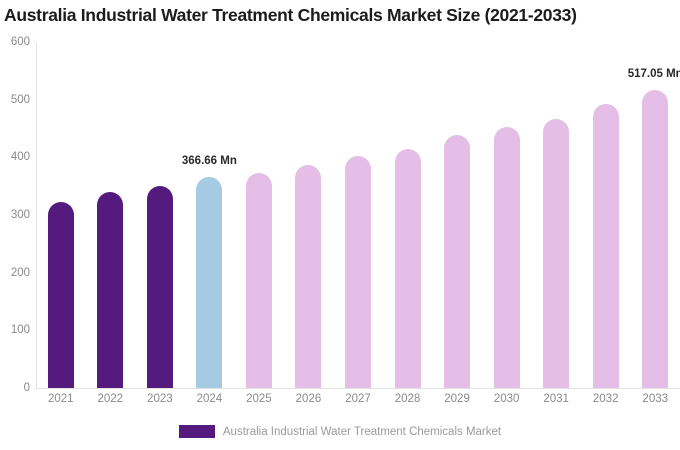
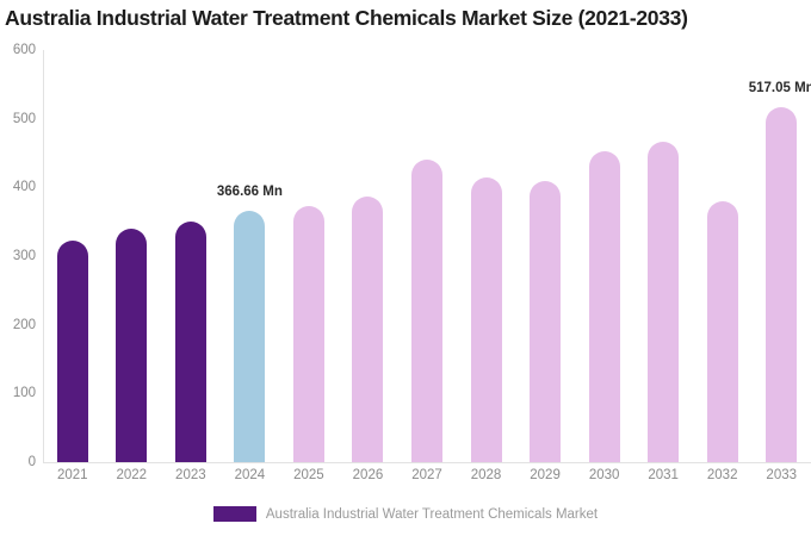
2027: 400 -> 440
2029: 440 -> 410
2032: 490 -> 380
